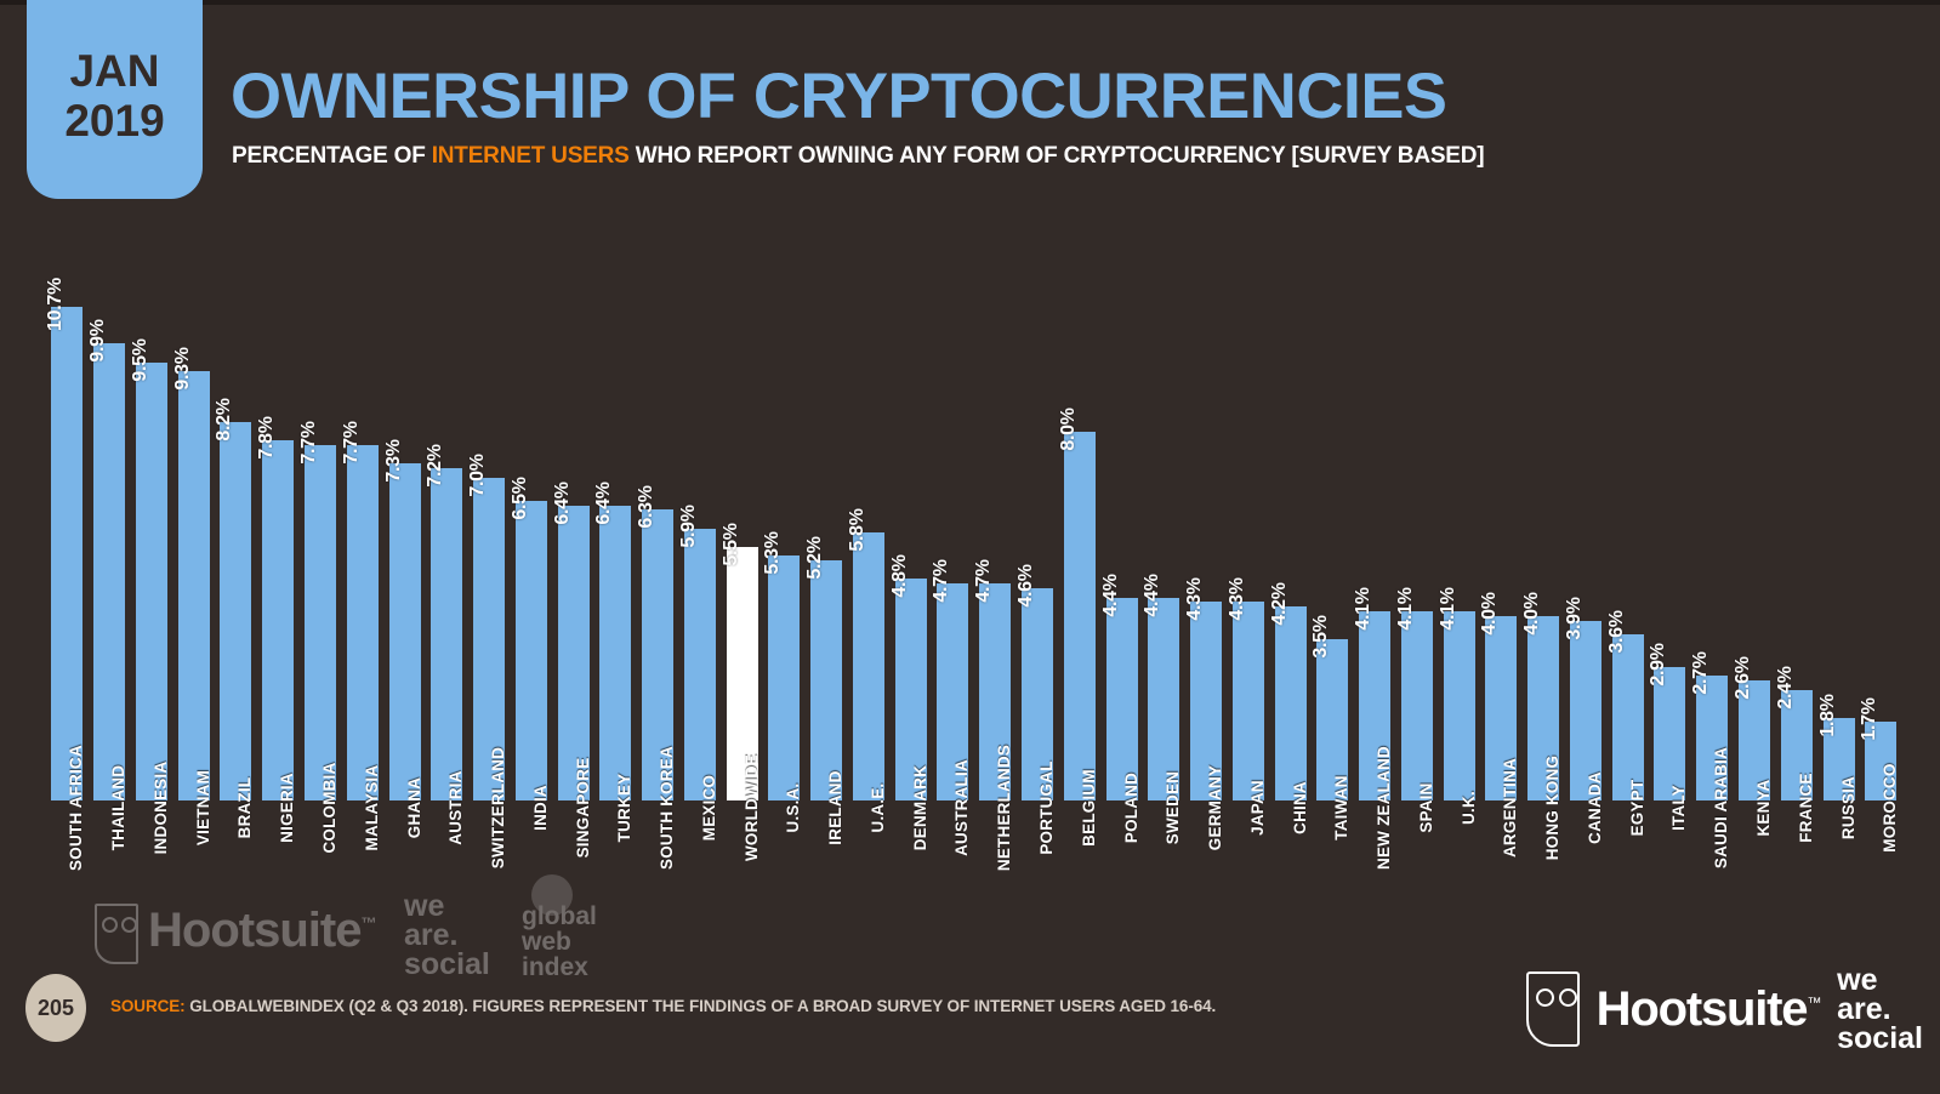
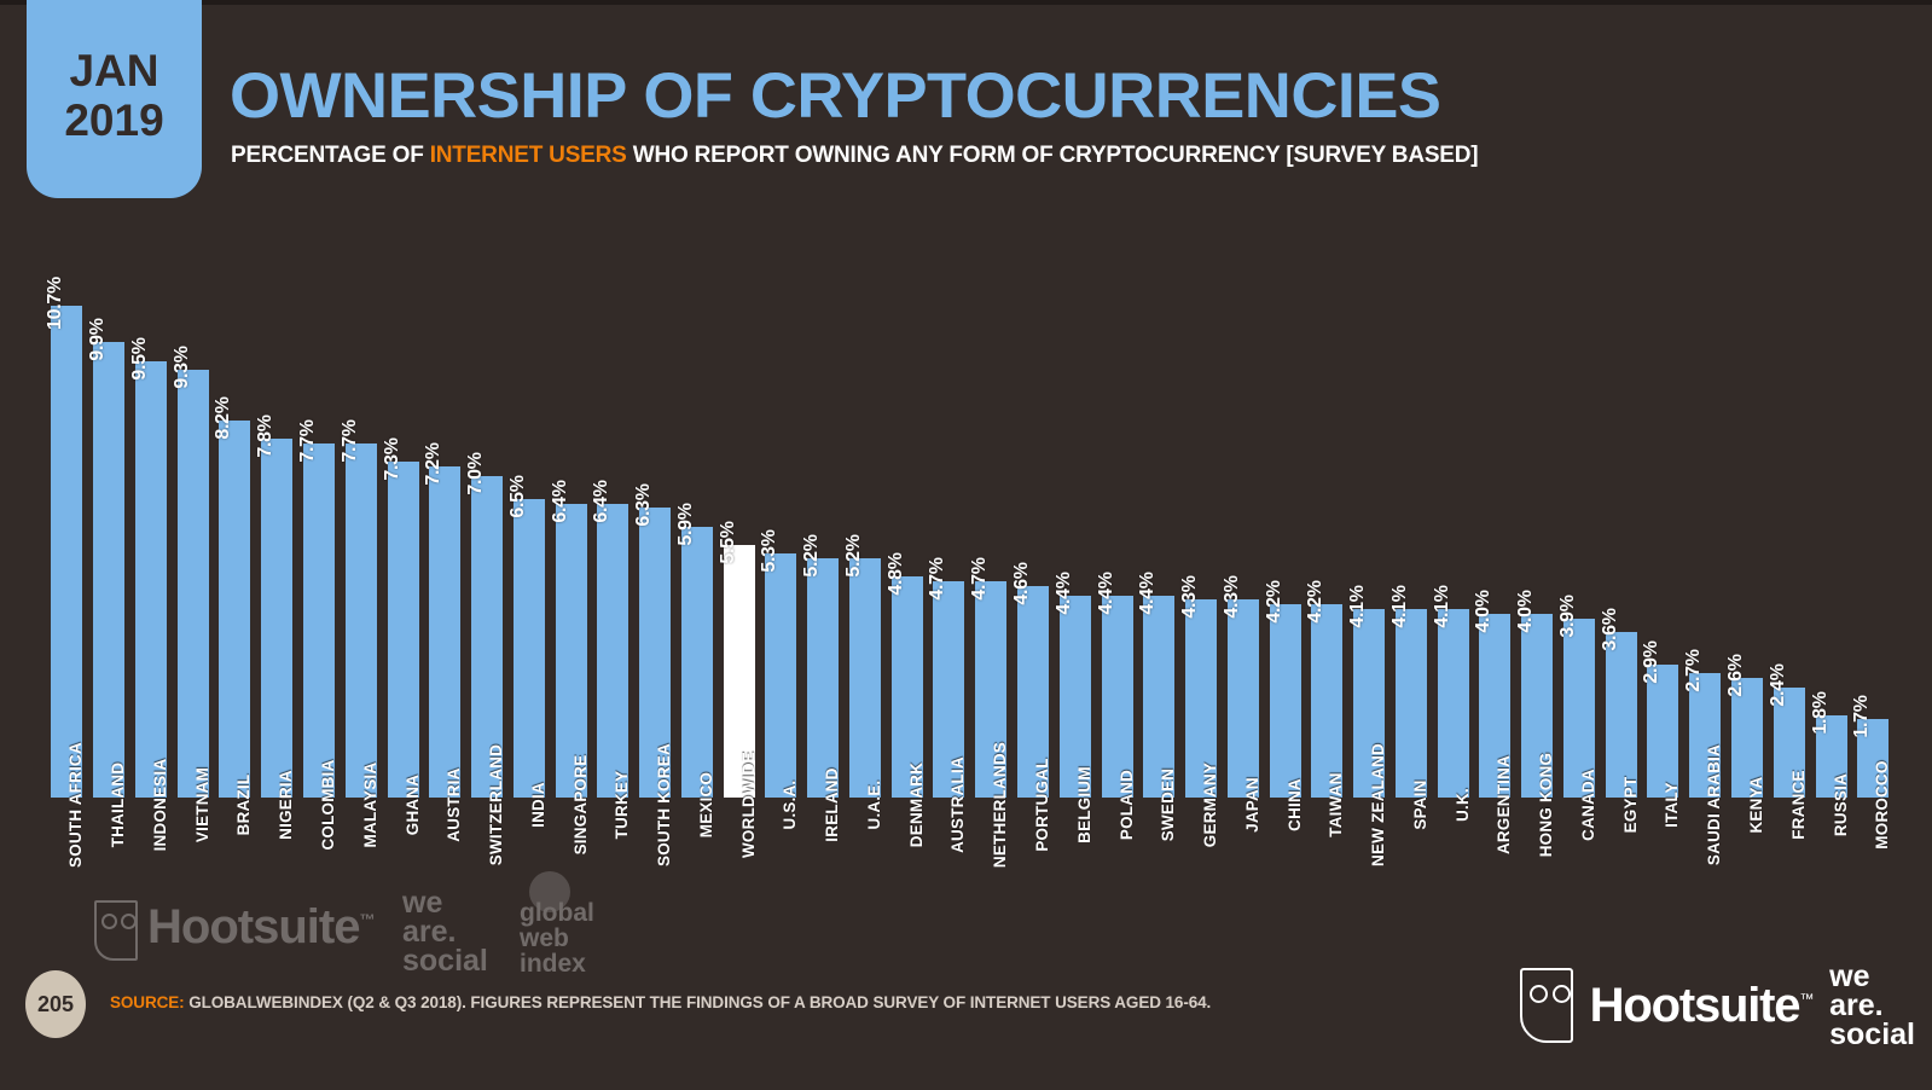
U.A.E.: 5.8% -> 5.2%
BELGIUM: 8.0% -> 4.4%
TAIWAN: 3.5% -> 4.2%
